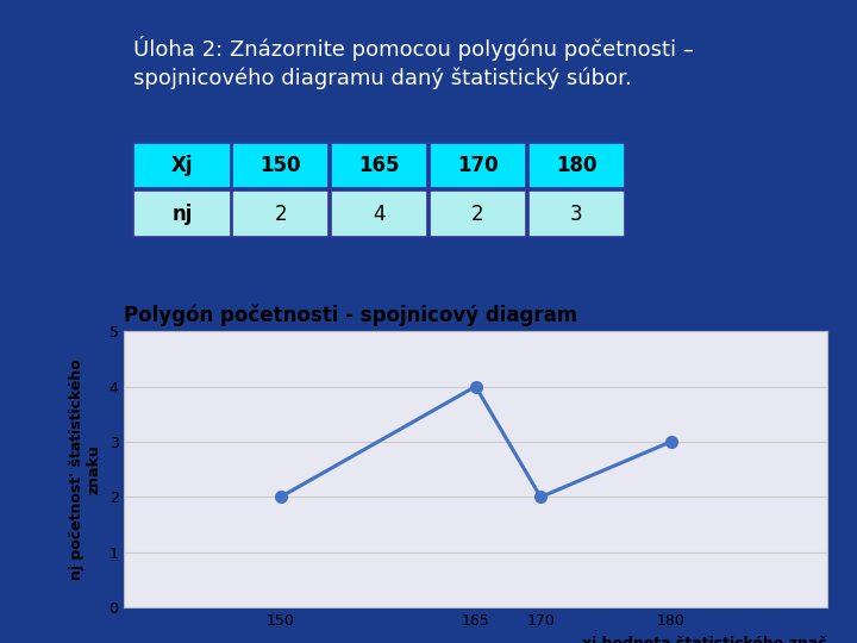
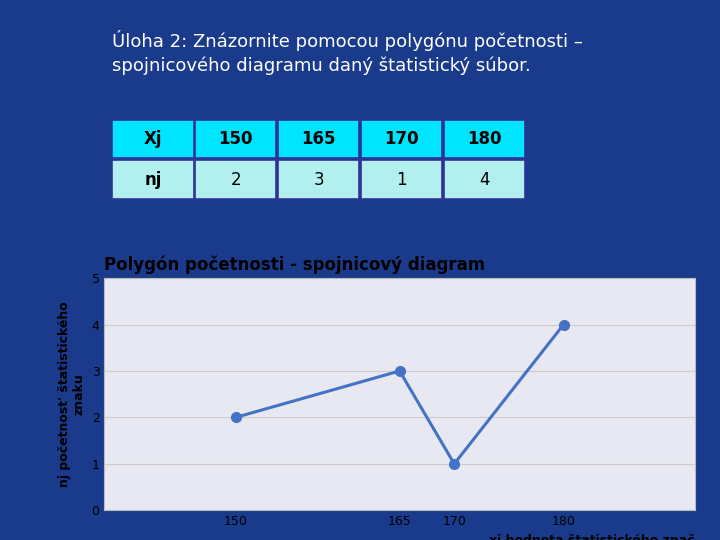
165: 4 -> 3
170: 2 -> 1
180: 3 -> 4
